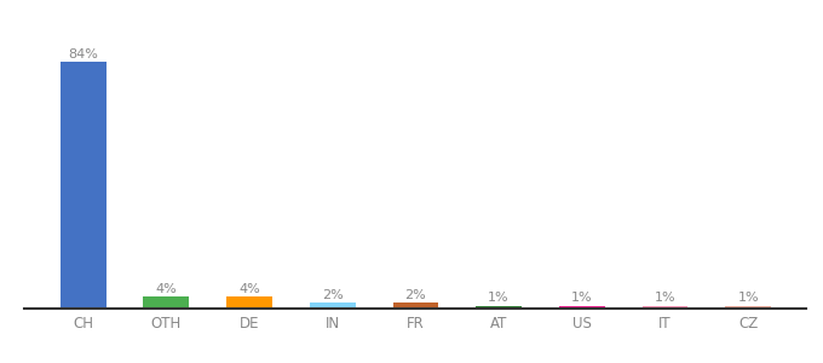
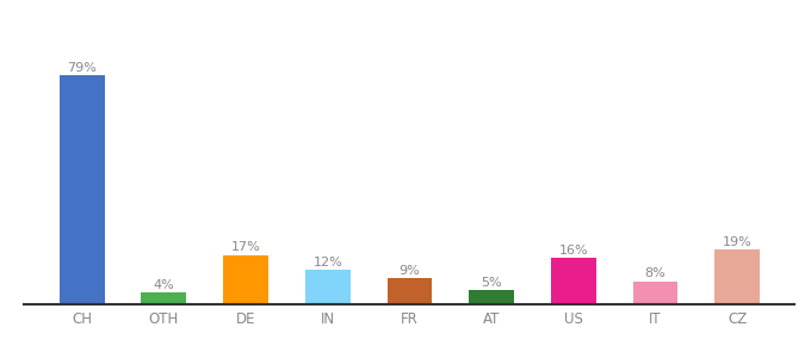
CH: 84% -> 79%
DE: 4% -> 17%
IN: 2% -> 12%
FR: 2% -> 9%
AT: 1% -> 5%
US: 1% -> 16%
IT: 1% -> 8%
CZ: 1% -> 19%
